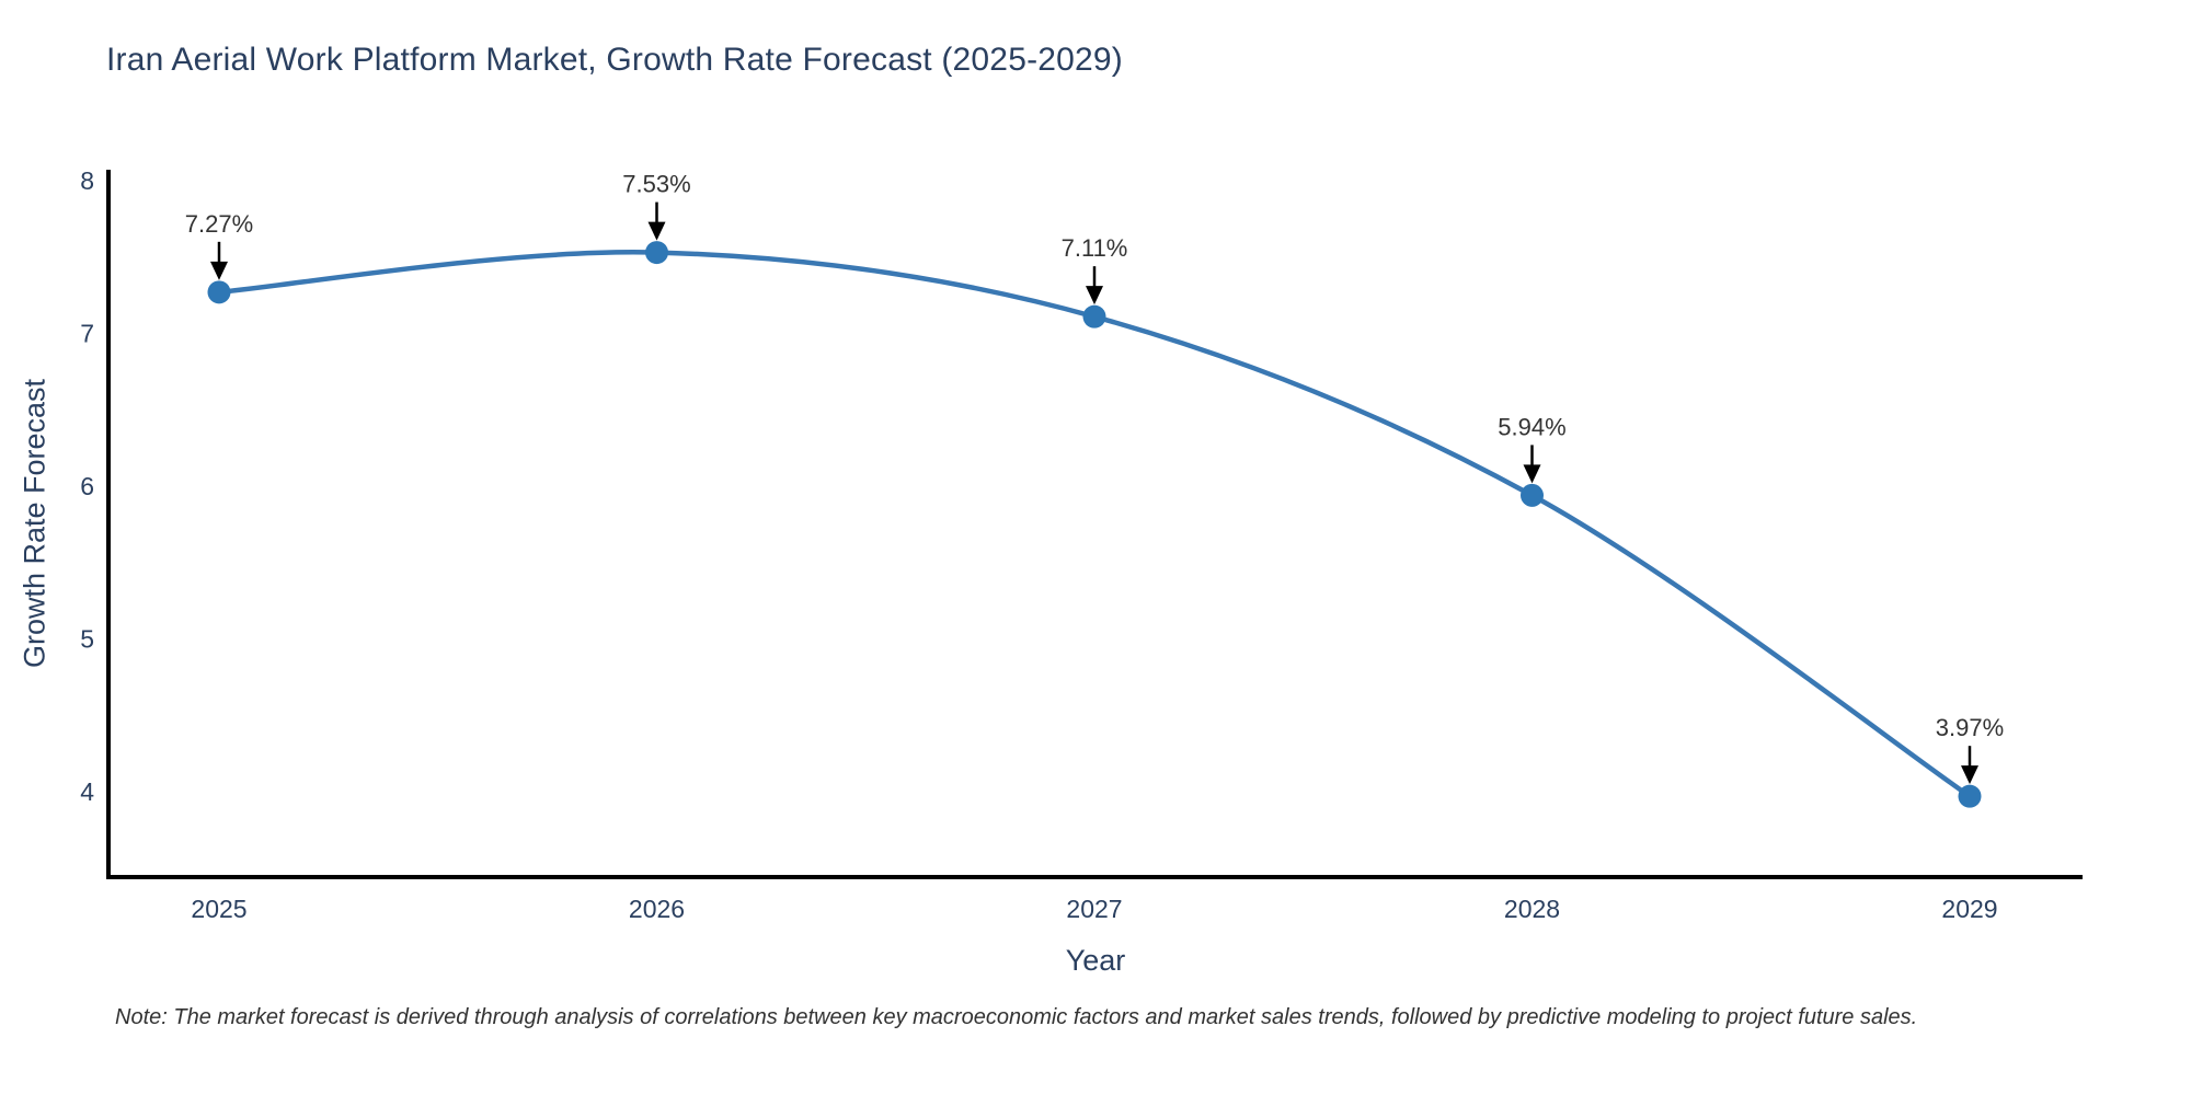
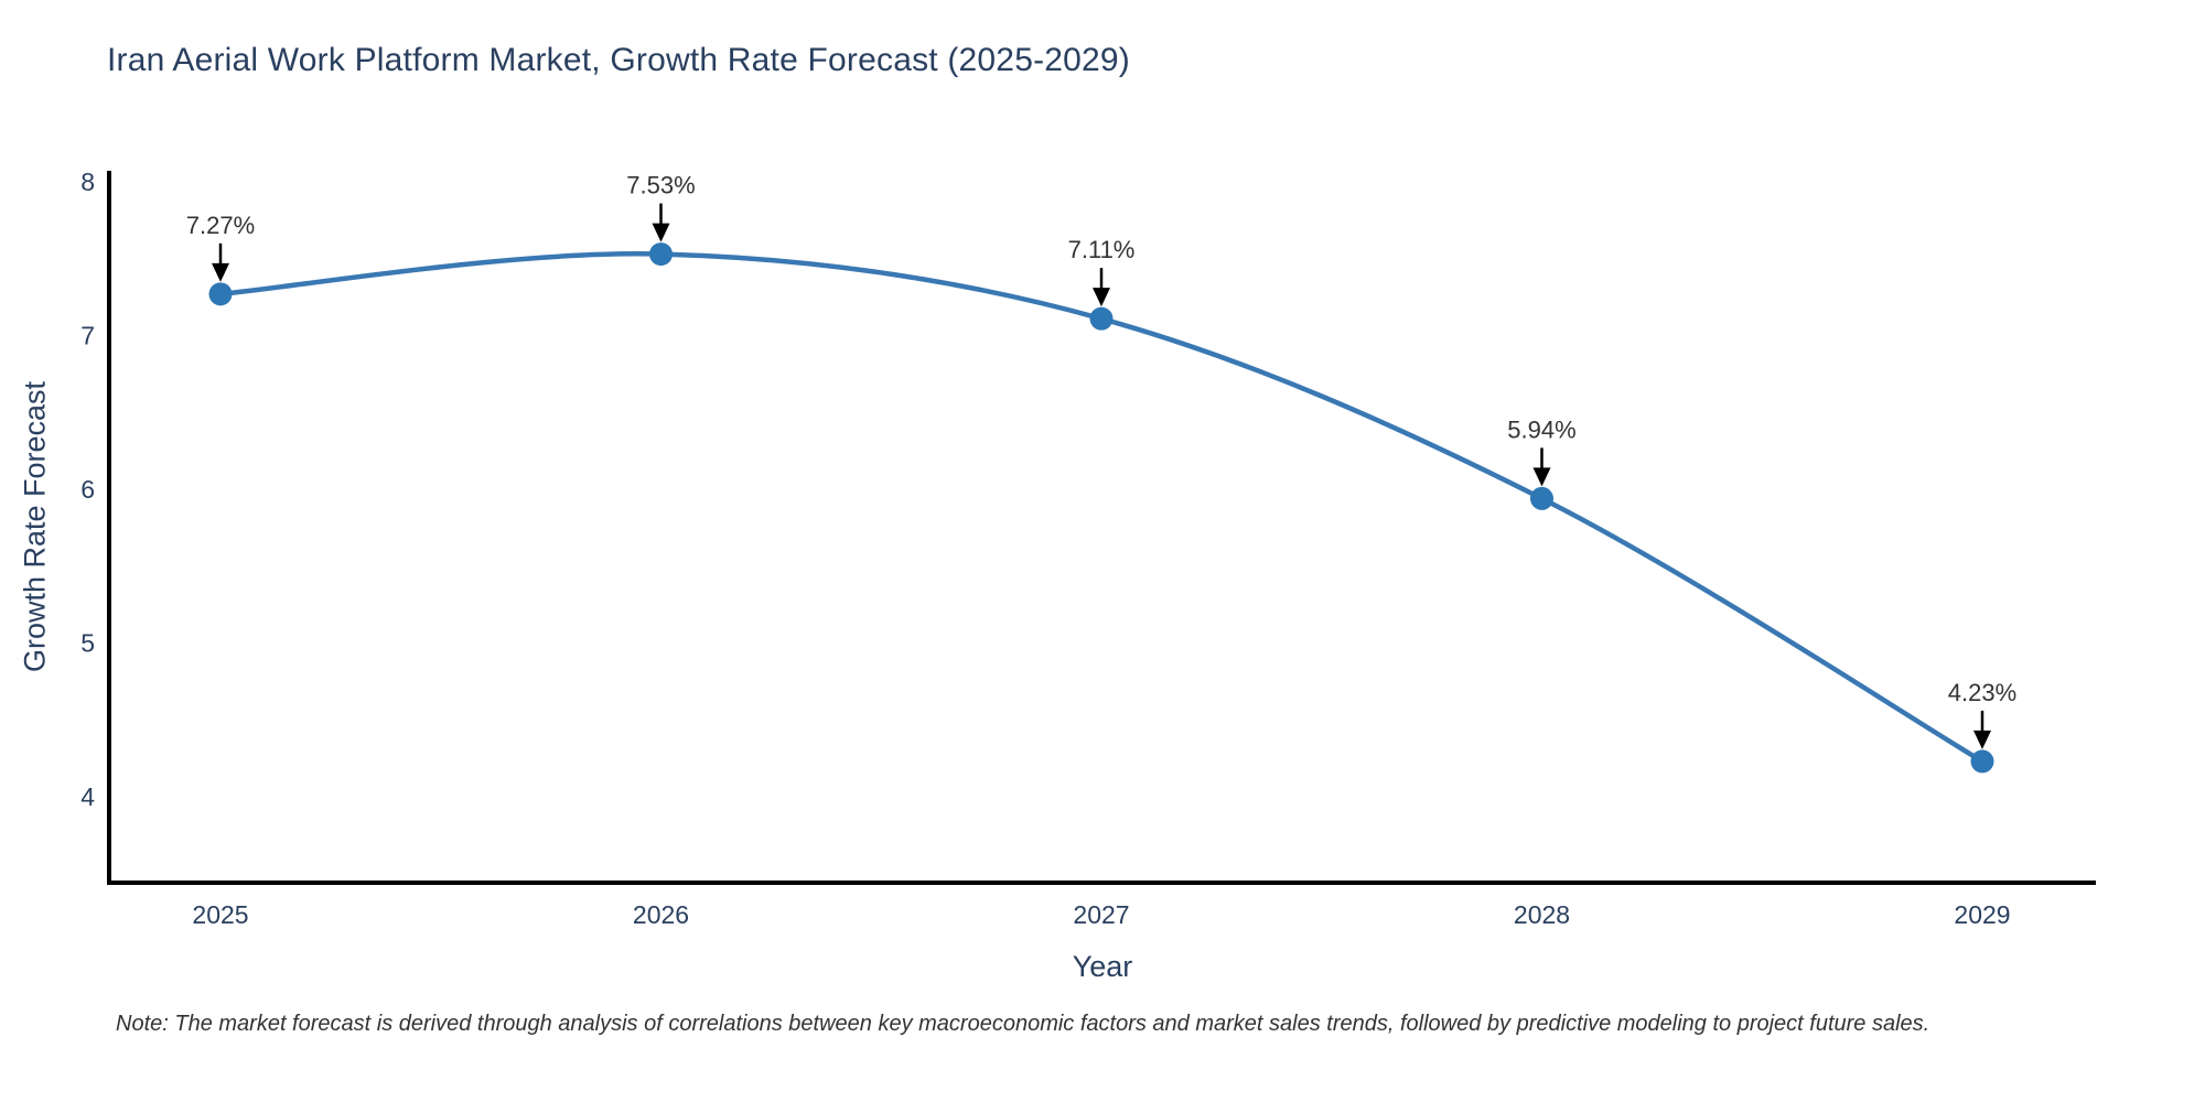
2029: 3.97% -> 4.23%
